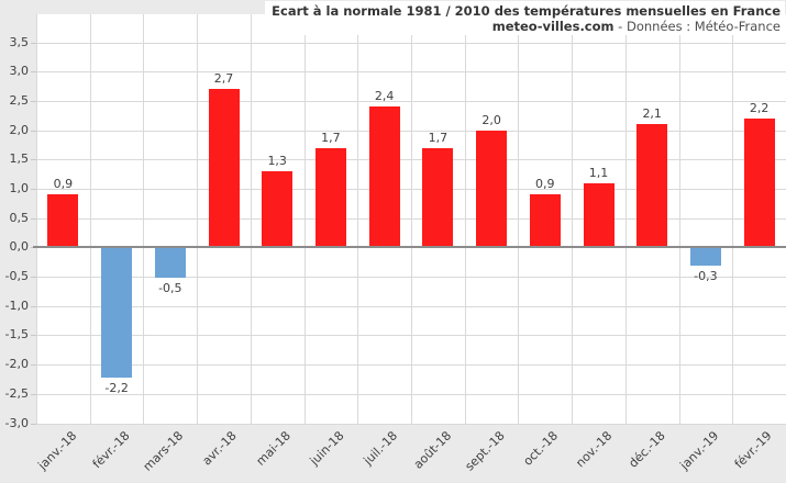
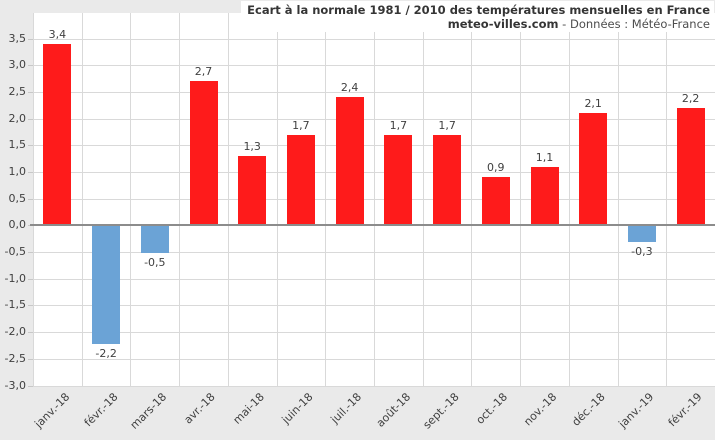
janv.-18: 0,9 -> 3,4
sept.-18: 2,0 -> 1,7
